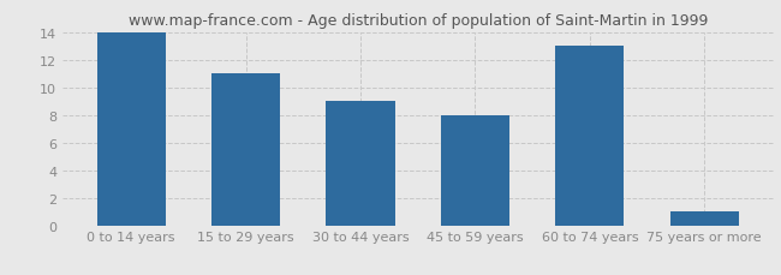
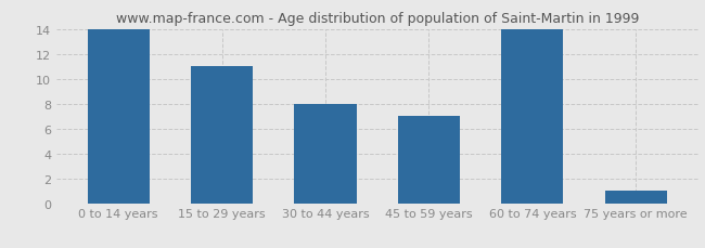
30 to 44 years: 9 -> 8
45 to 59 years: 8 -> 7
60 to 74 years: 13 -> 14
